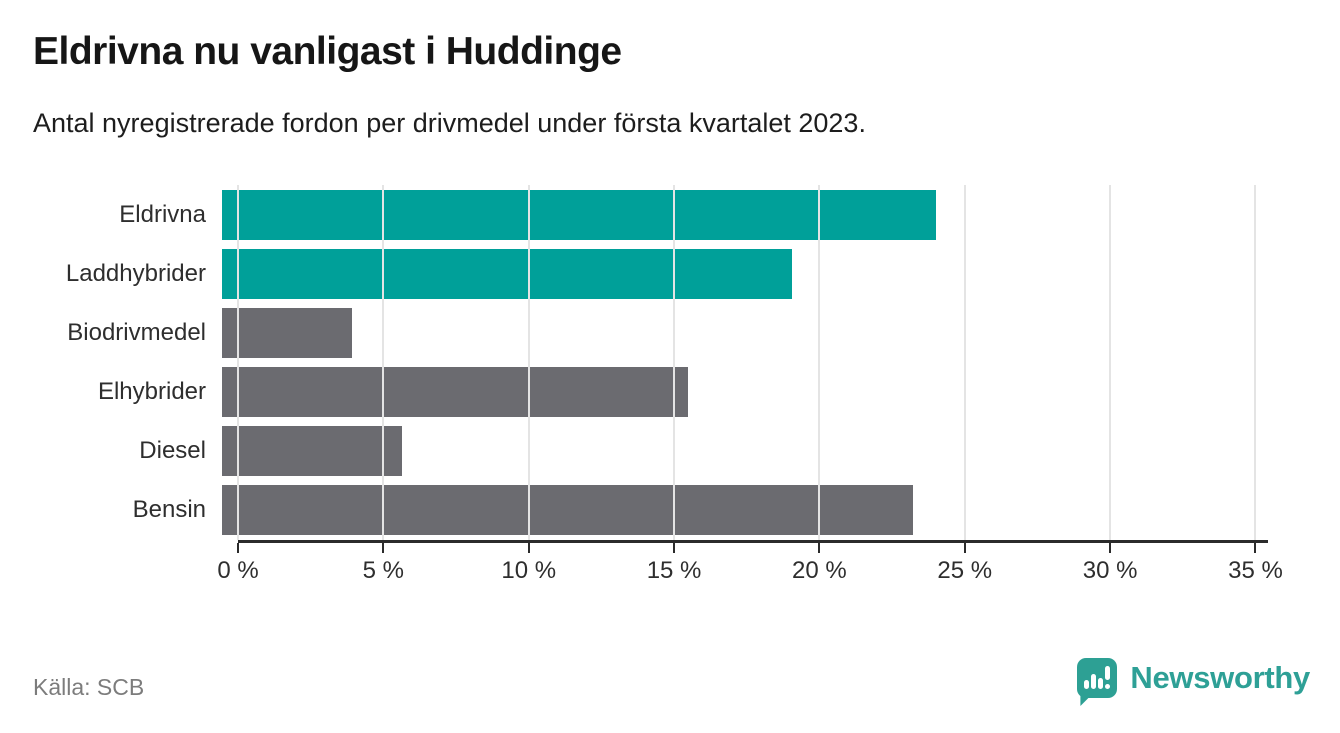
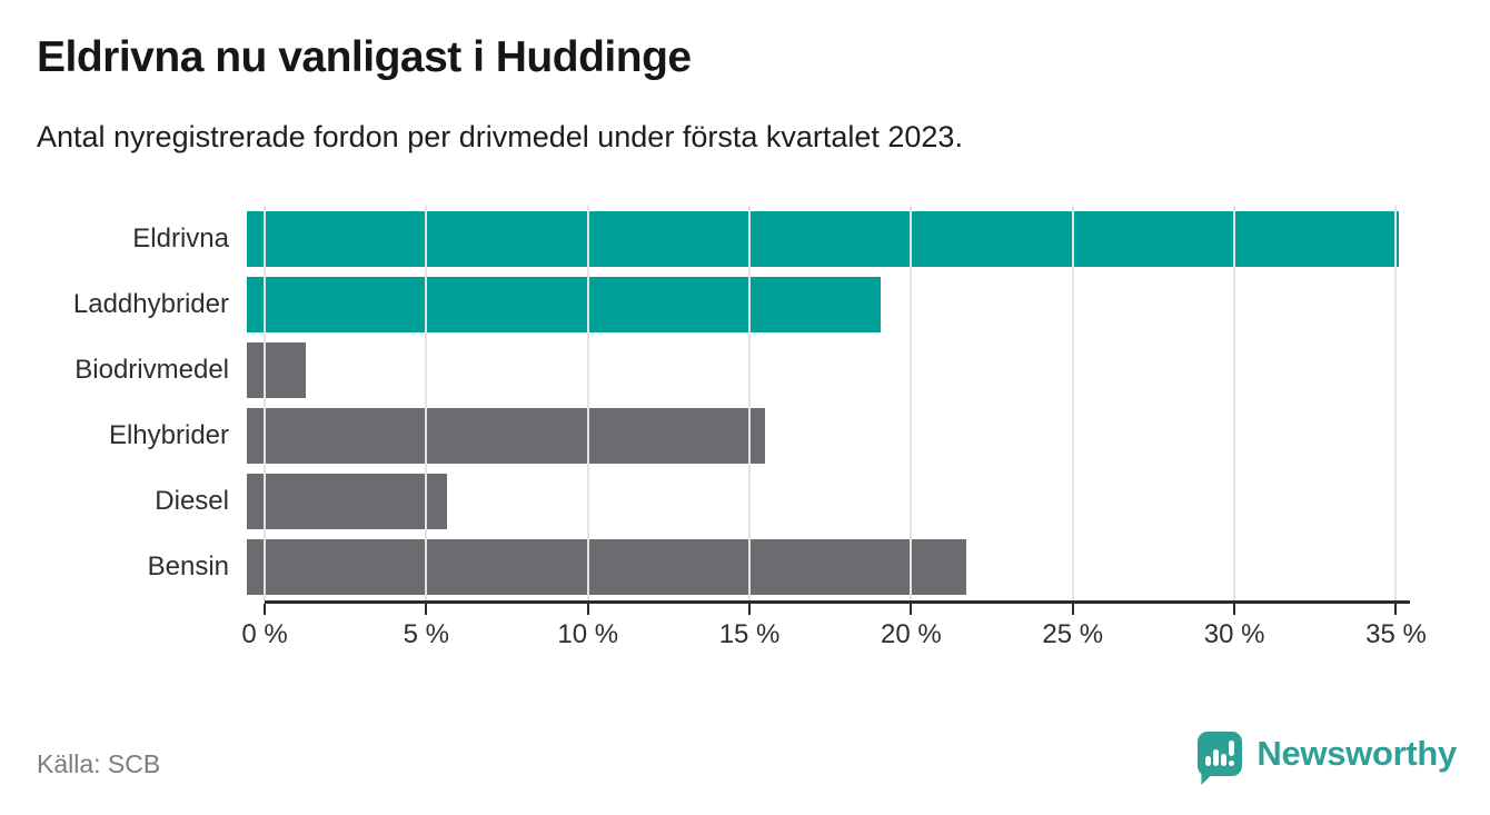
Eldrivna: 24.2% -> 35.1%
Biodrivmedel: 4.4% -> 1.8%
Bensin: 23.4% -> 21.9%
